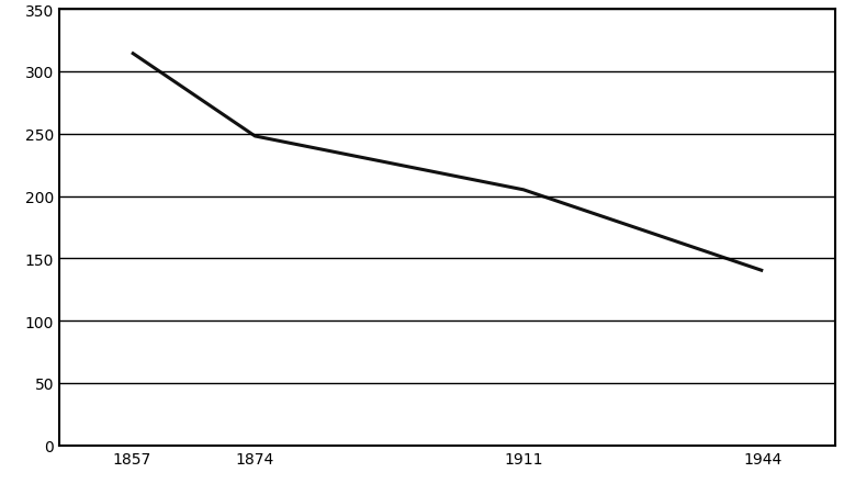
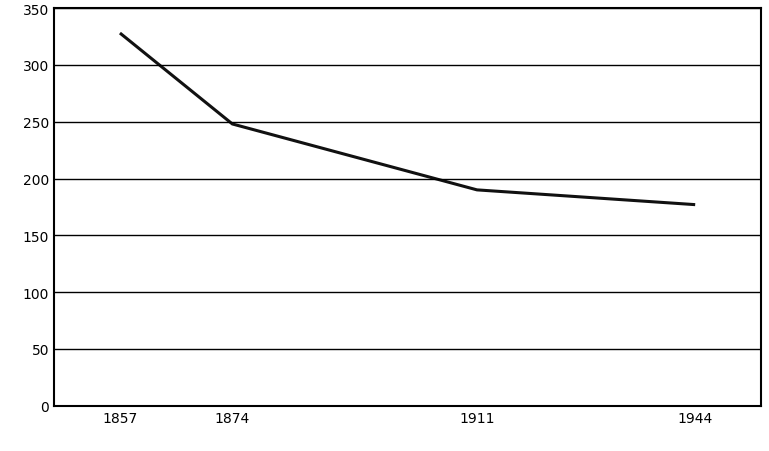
1857: 315 -> 328
1911: 205 -> 190
1944: 140 -> 177
